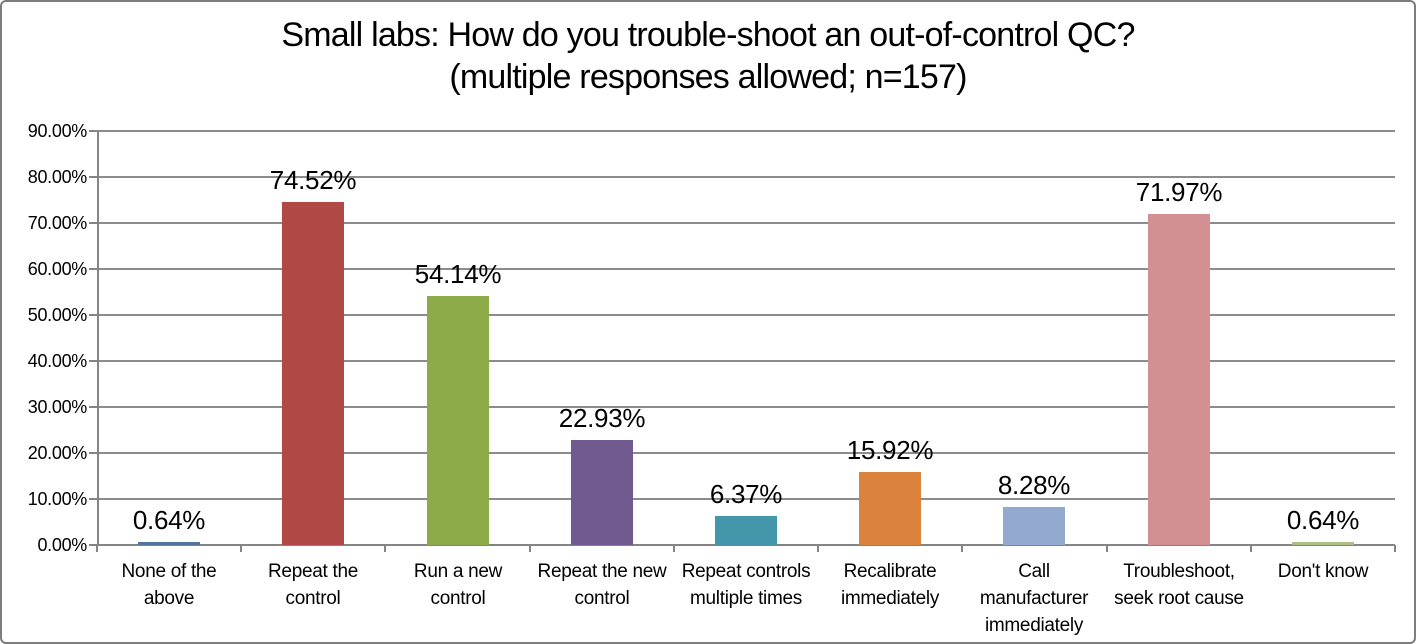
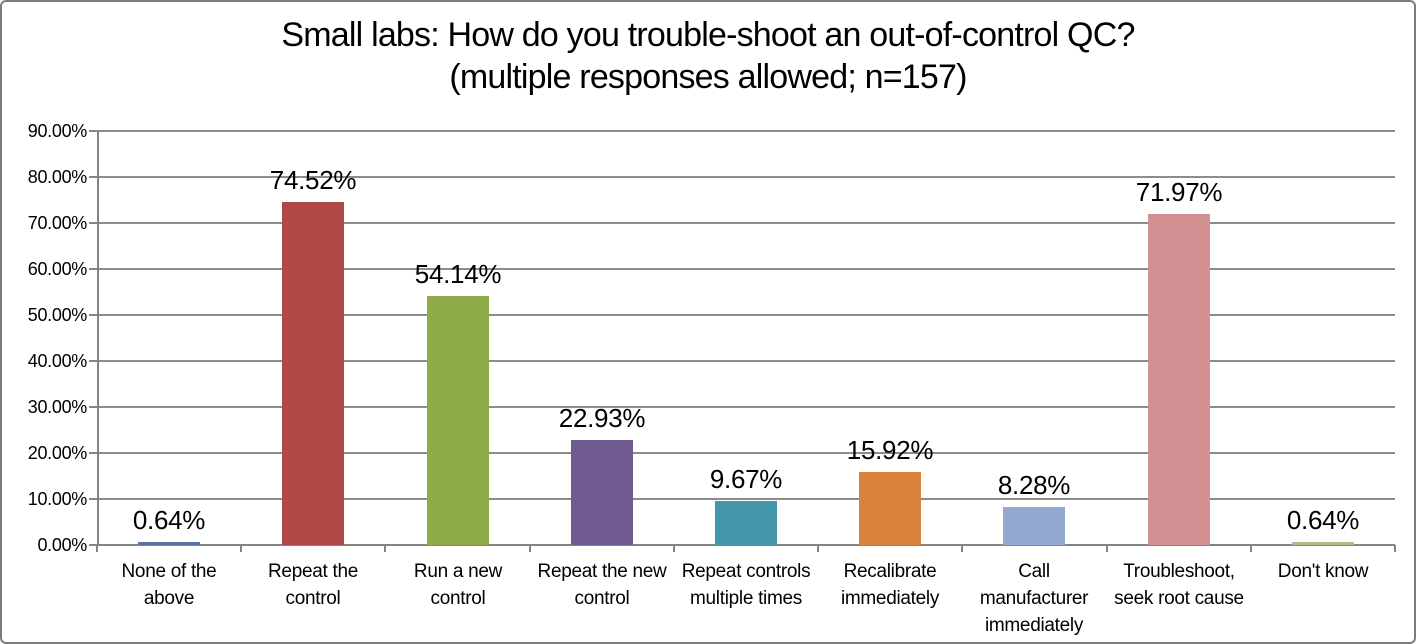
Repeat controls multiple times: 6.37% -> 9.67%
